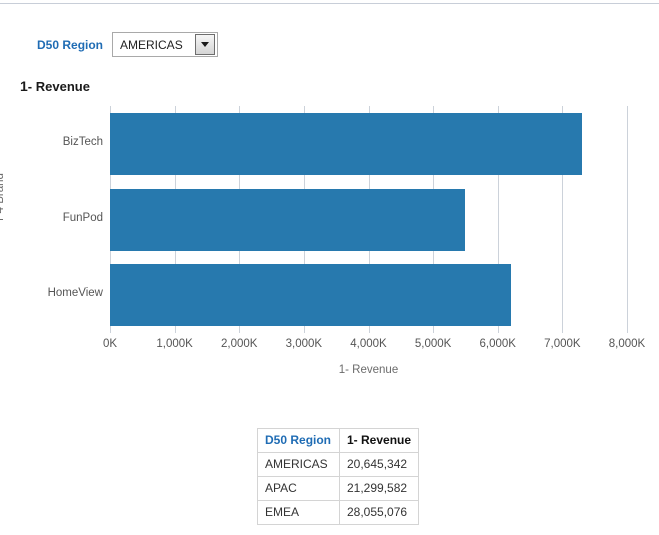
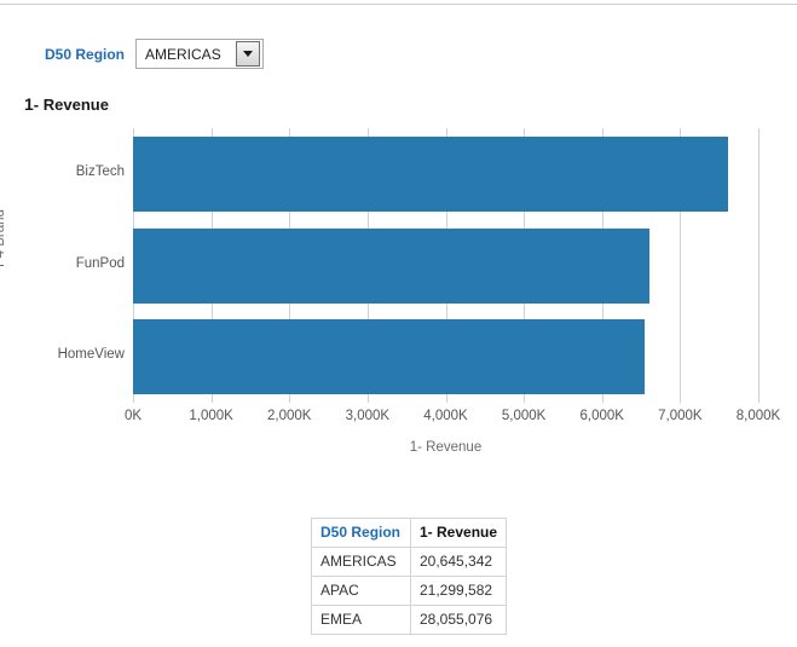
BizTech: 7300K -> 7600K
FunPod: 5500K -> 6600K
HomeView: 6200K -> 6600K
